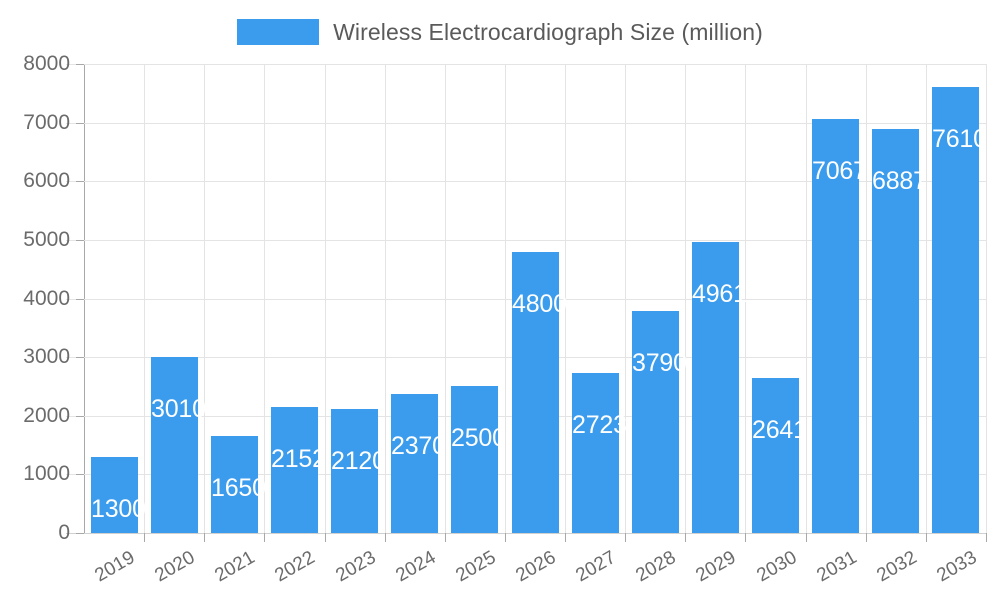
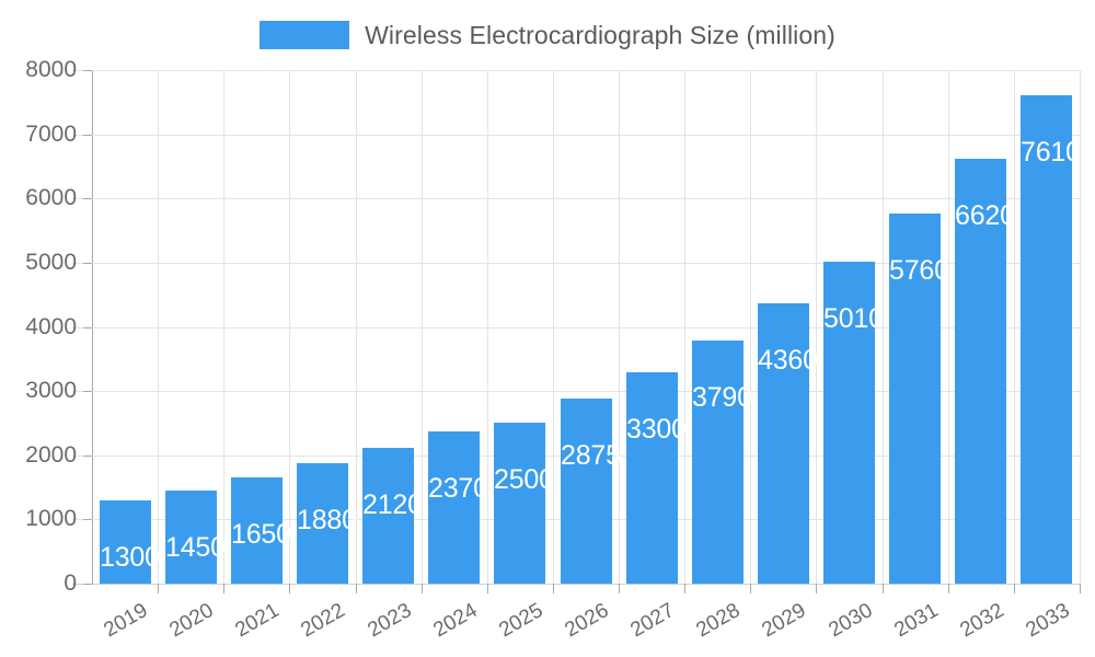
2020: 3010 -> 1450
2022: 2152 -> 1880
2026: 4800 -> 2875
2027: 2723 -> 3300
2029: 4961 -> 4360
2030: 2641 -> 5010
2031: 7067 -> 5760
2032: 6887 -> 6620
